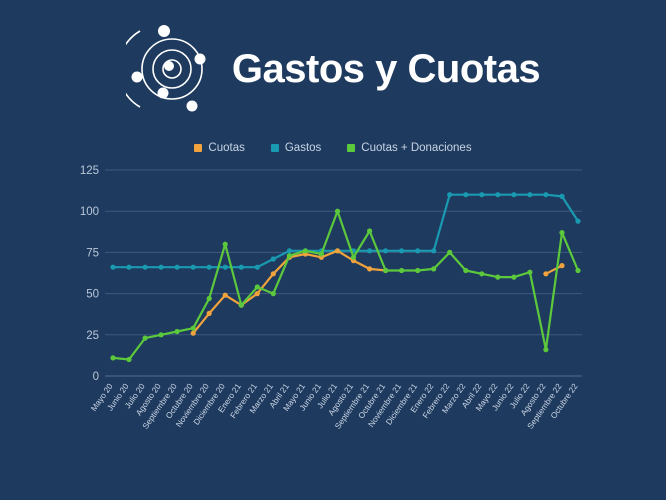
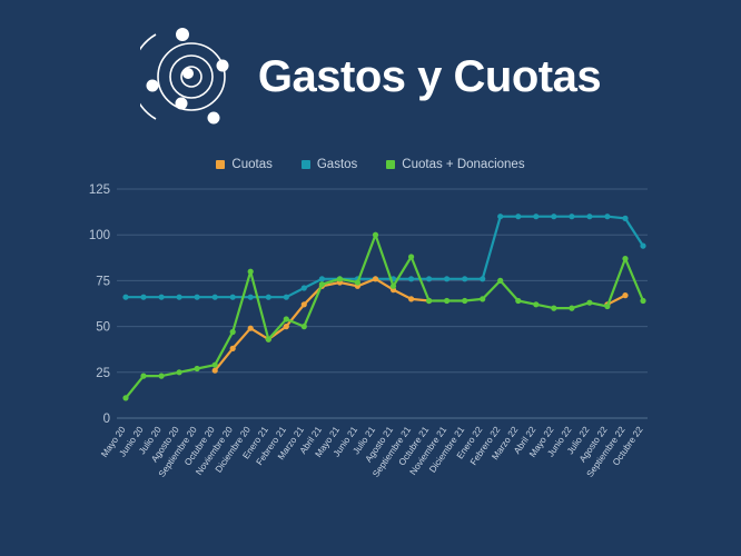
Cuotas + Donaciones/Junio 20: 10 -> 23
Cuotas + Donaciones/Agosto 22: 16 -> 61
